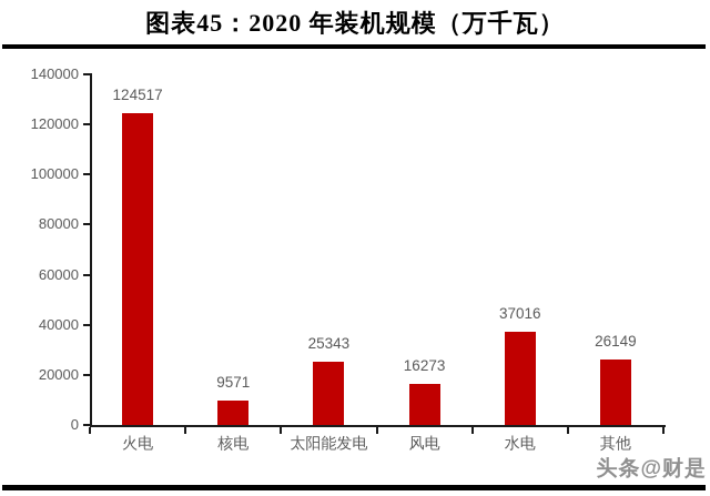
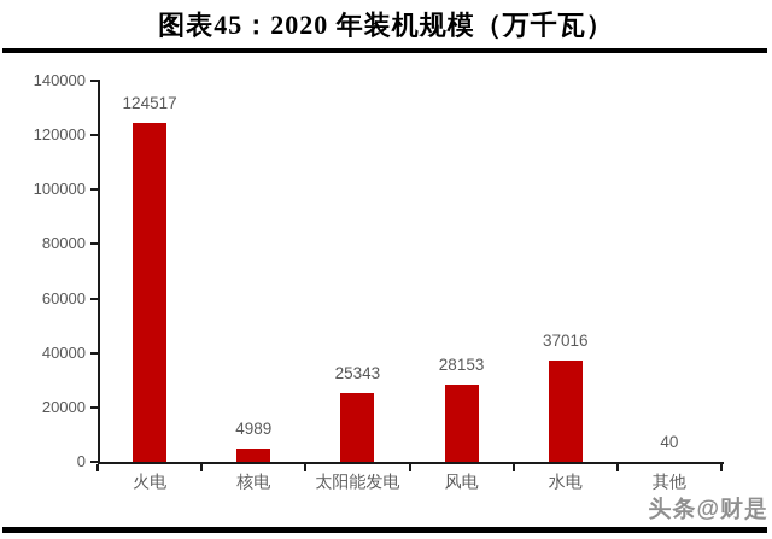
核电: 9571 -> 4989
风电: 16273 -> 28153
其他: 26149 -> 40
